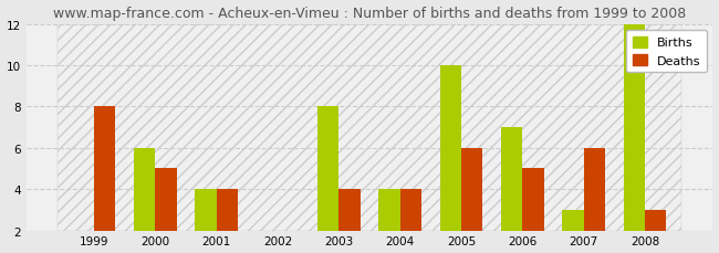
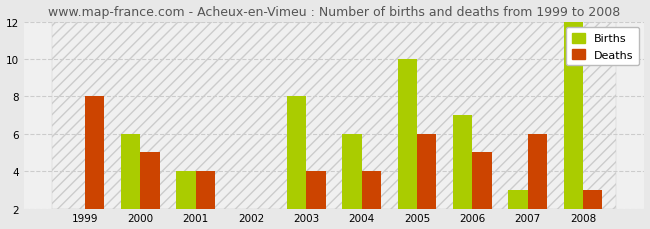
Births/2004: 4 -> 6
